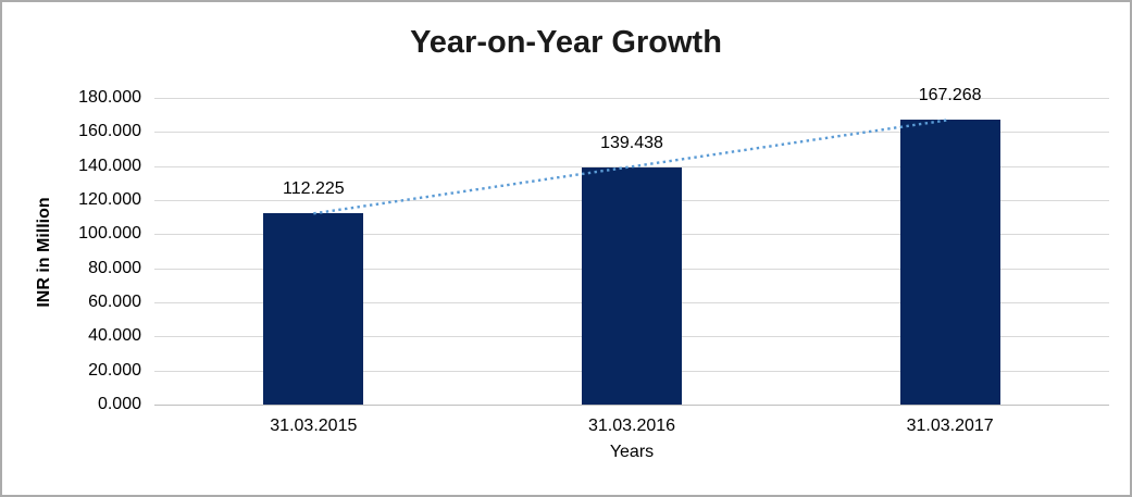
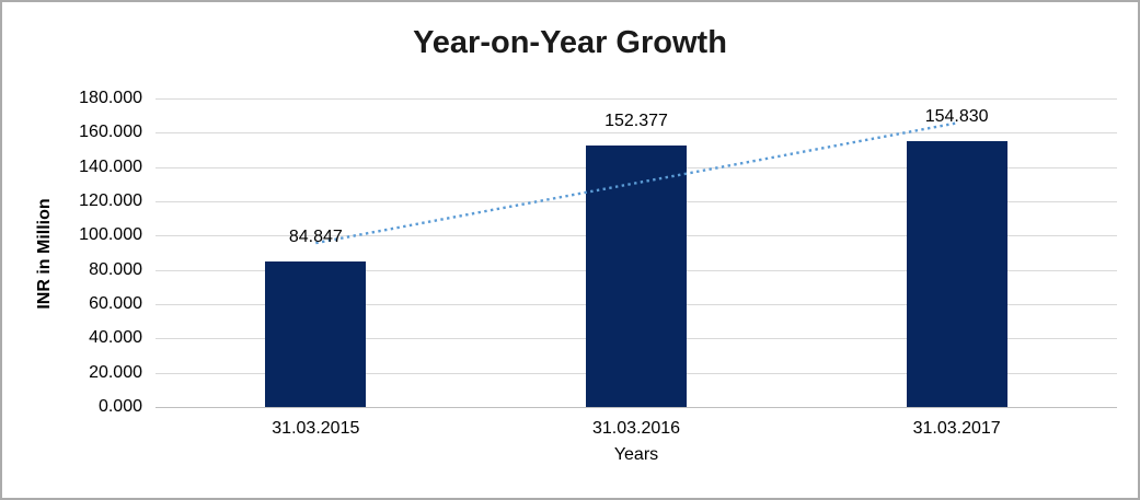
31.03.2015: 112.225 -> 84.847
31.03.2016: 139.438 -> 152.377
31.03.2017: 167.268 -> 154.830
